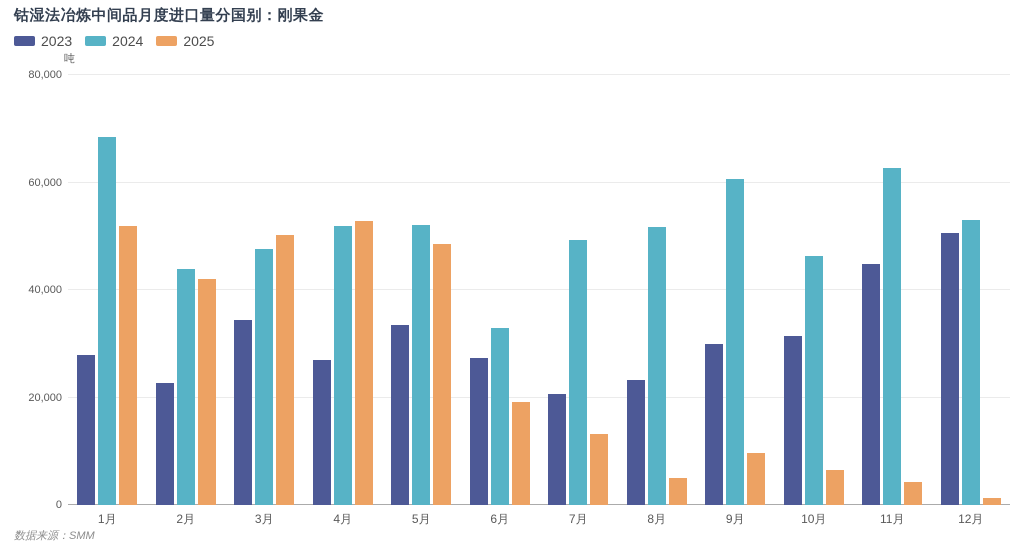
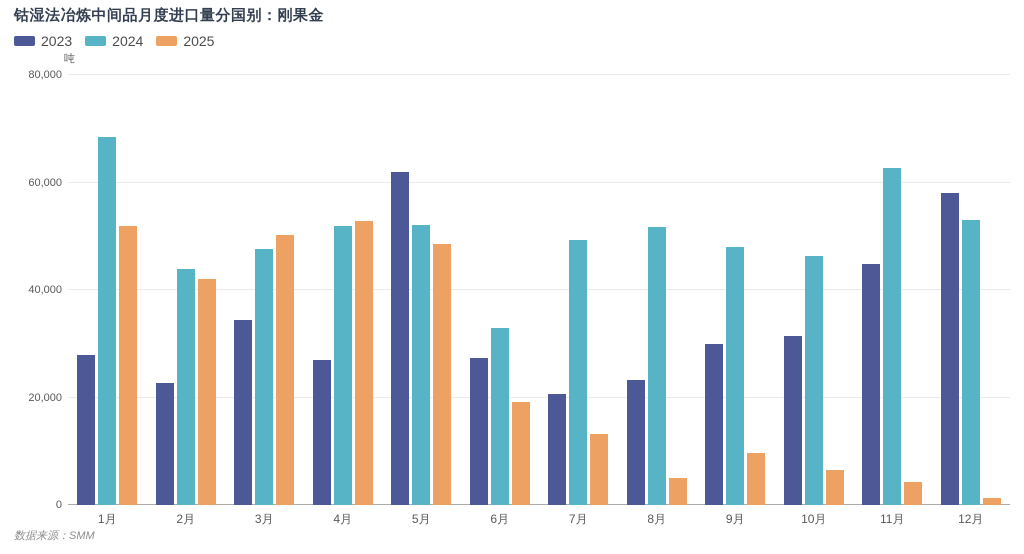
2023/5月: 34000 -> 62000
2024/9月: 61000 -> 48000
2023/12月: 51000 -> 58000
